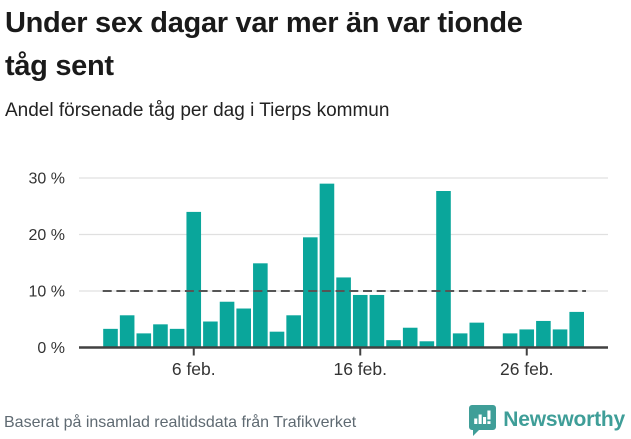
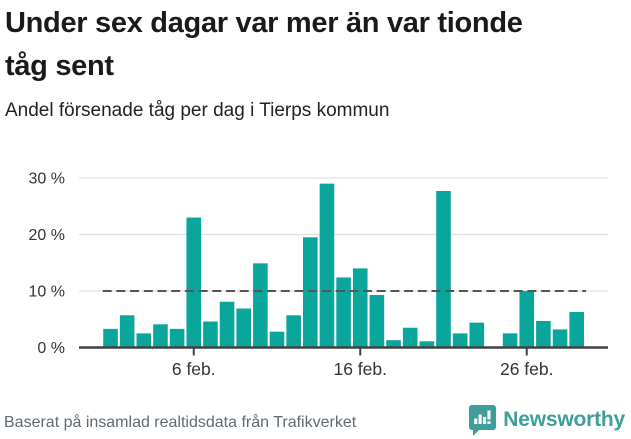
6 feb.: 24% -> 23%
16 feb.: 9% -> 14%
26 feb.: 3% -> 10%
